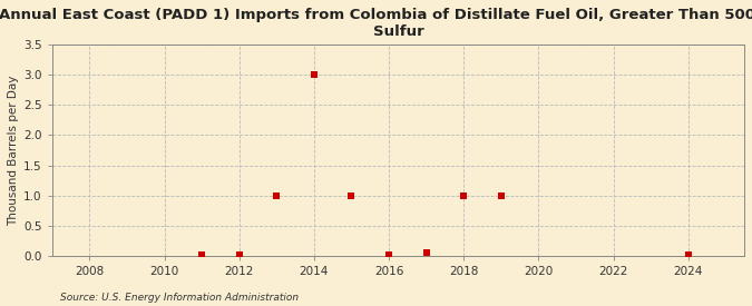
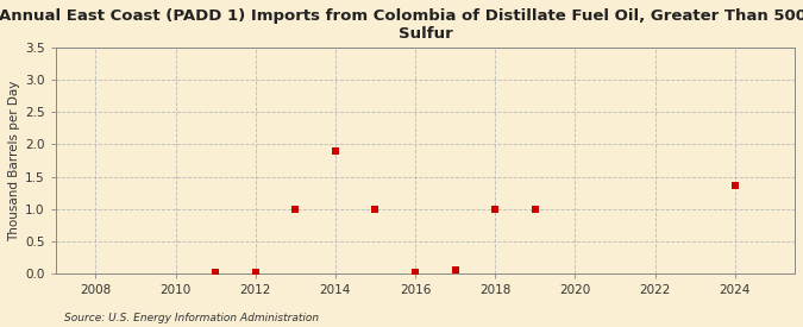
2014: 3.00 -> 1.90
2024: 0.01 -> 1.36
